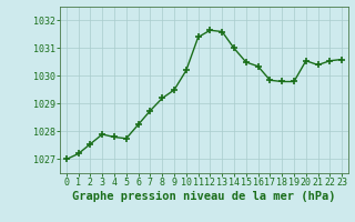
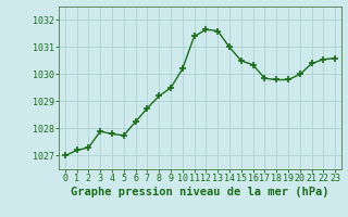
2: 1027.55 -> 1027.30
20: 1030.55 -> 1030.00
